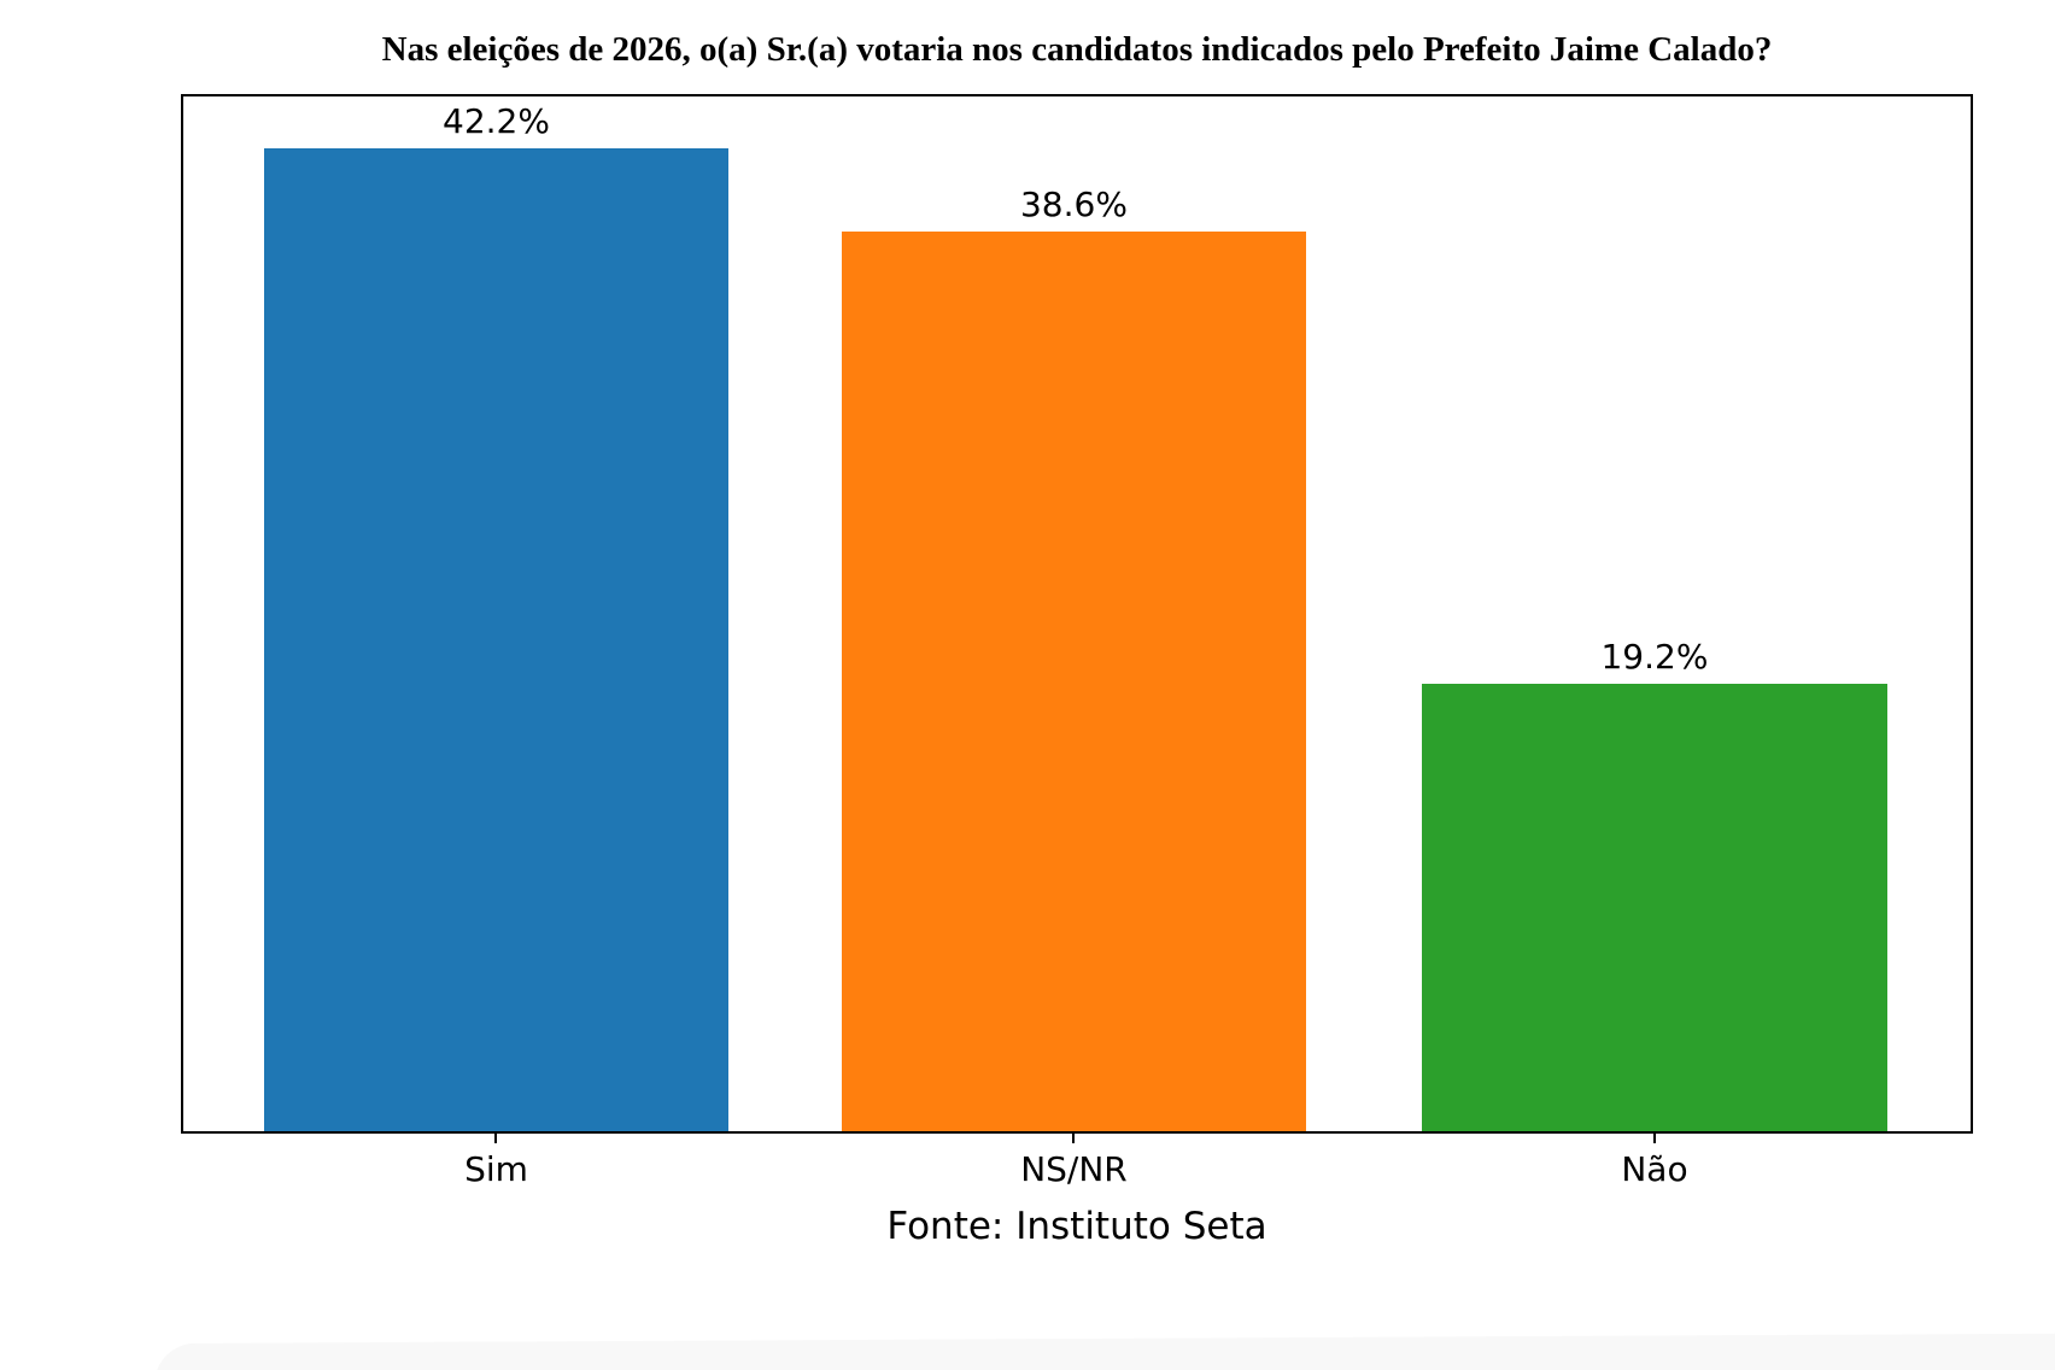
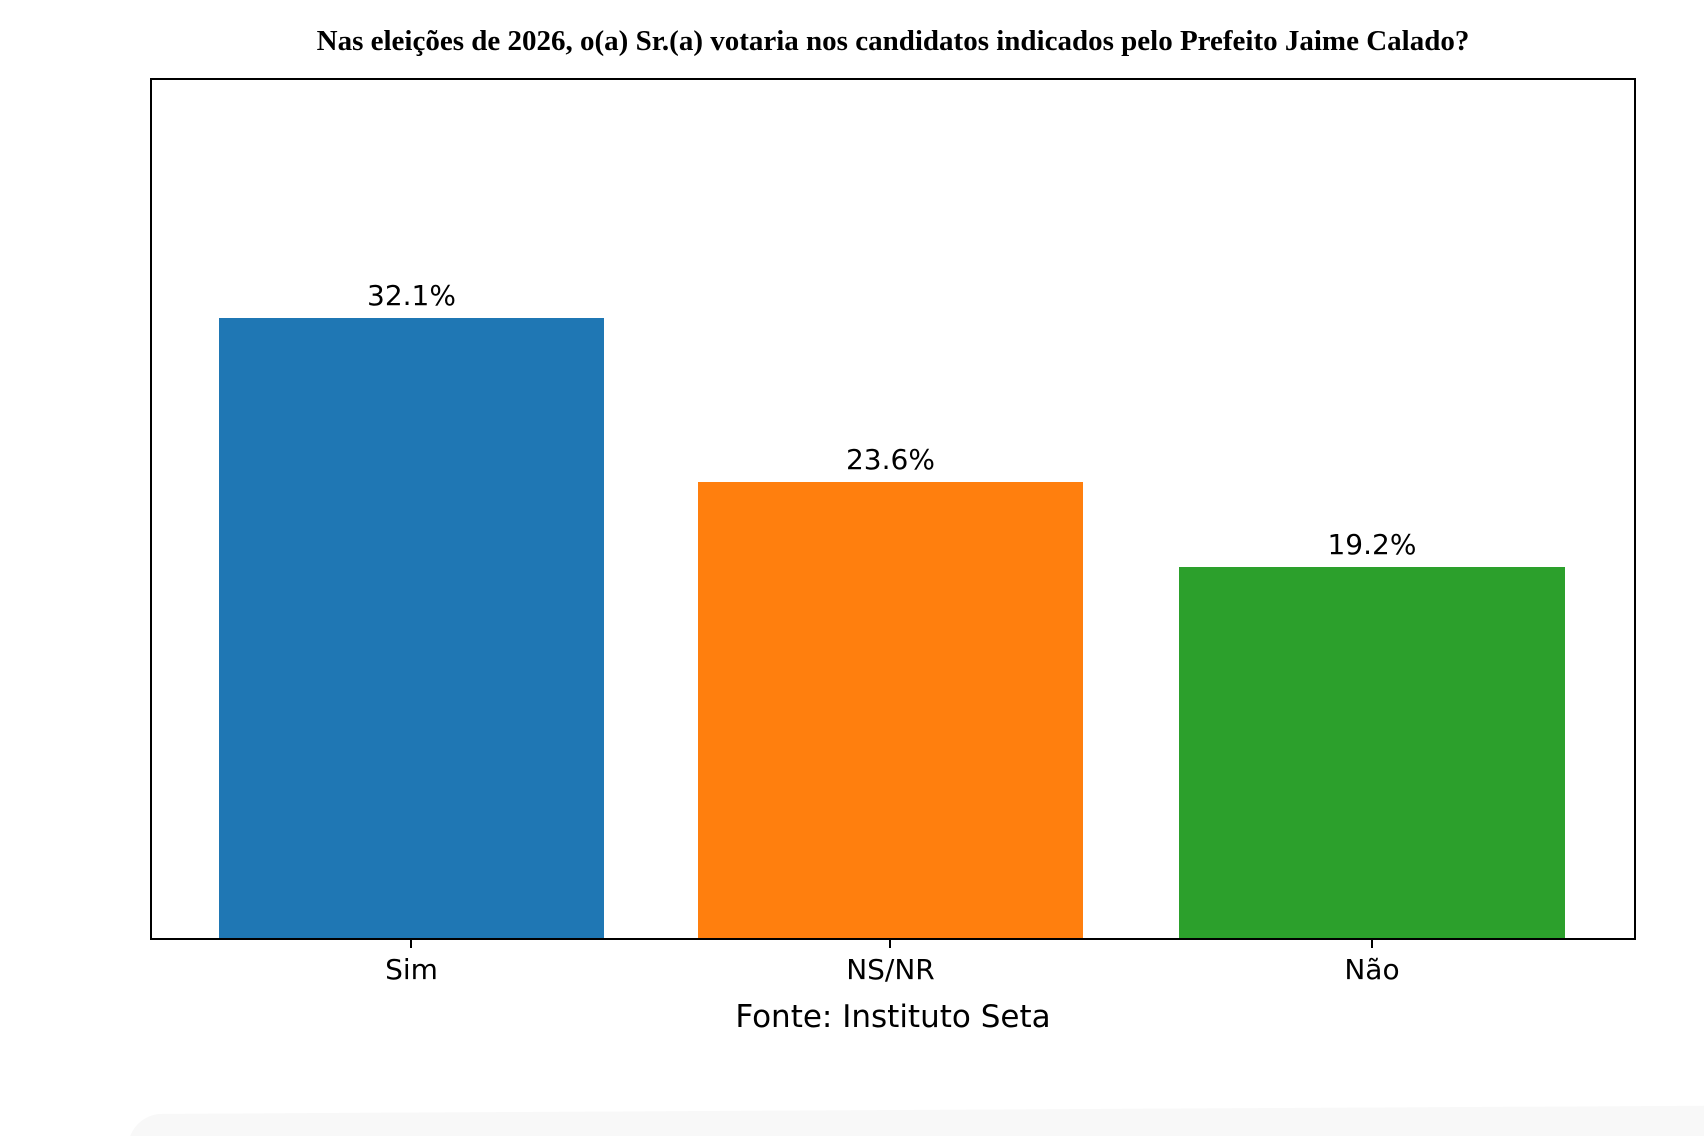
Sim: 42.2% -> 32.1%
NS/NR: 38.6% -> 23.6%
